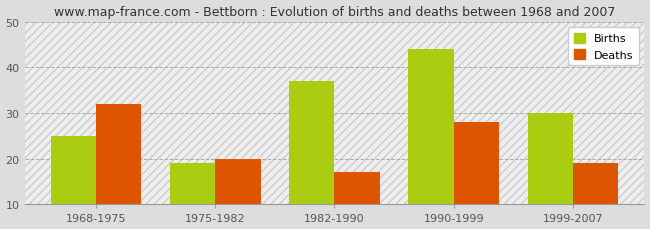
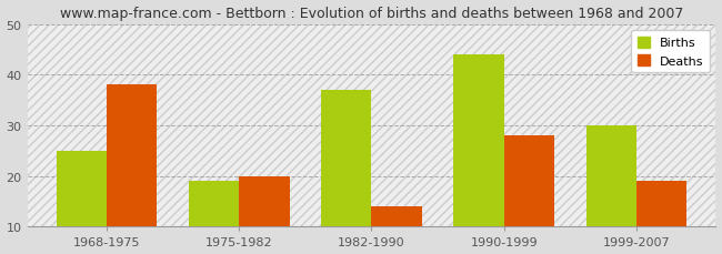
Deaths/1968-1975: 32 -> 38
Deaths/1982-1990: 17 -> 14
